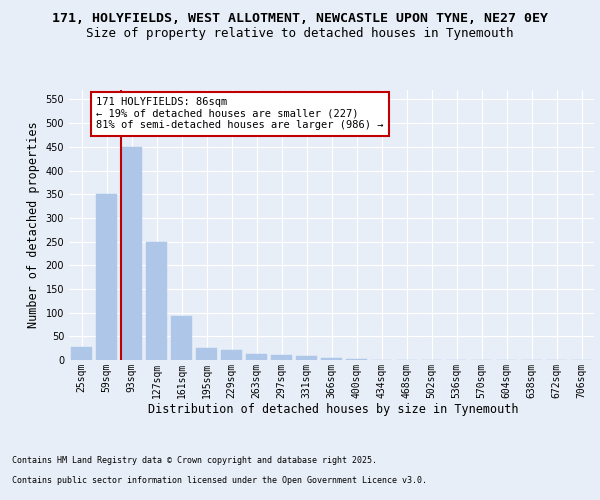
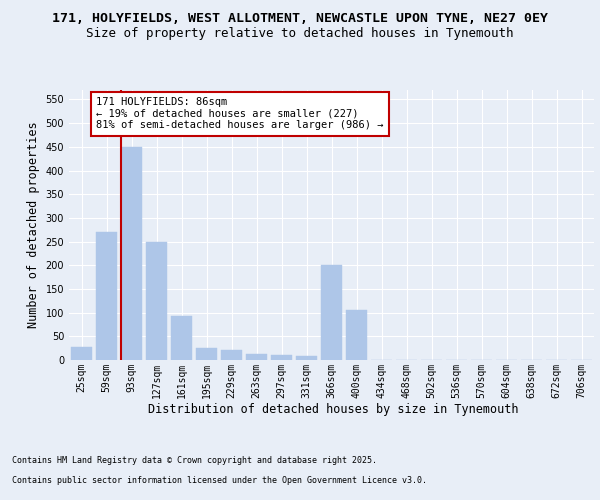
59sqm: 350 -> 270
366sqm: 5 -> 200
400sqm: 3 -> 105
